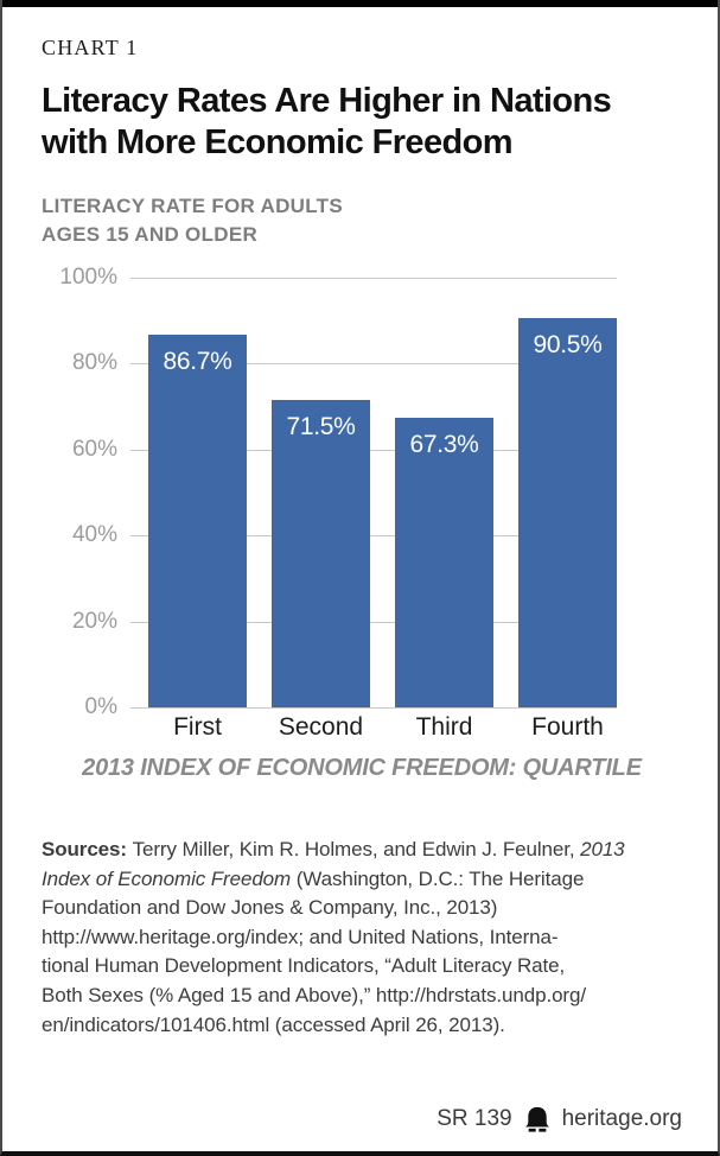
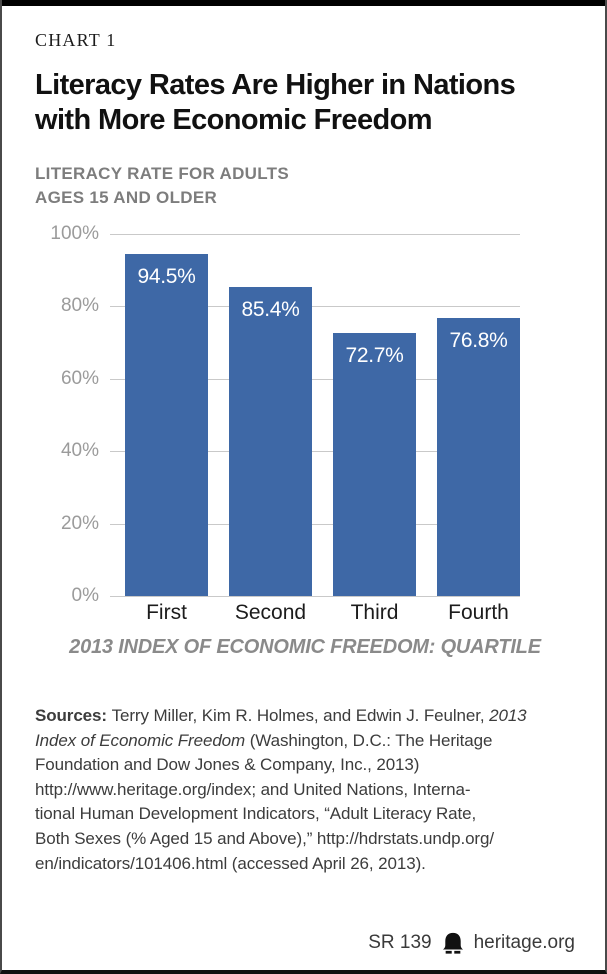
First: 86.7% -> 94.5%
Second: 71.5% -> 85.4%
Third: 67.3% -> 72.7%
Fourth: 90.5% -> 76.8%
